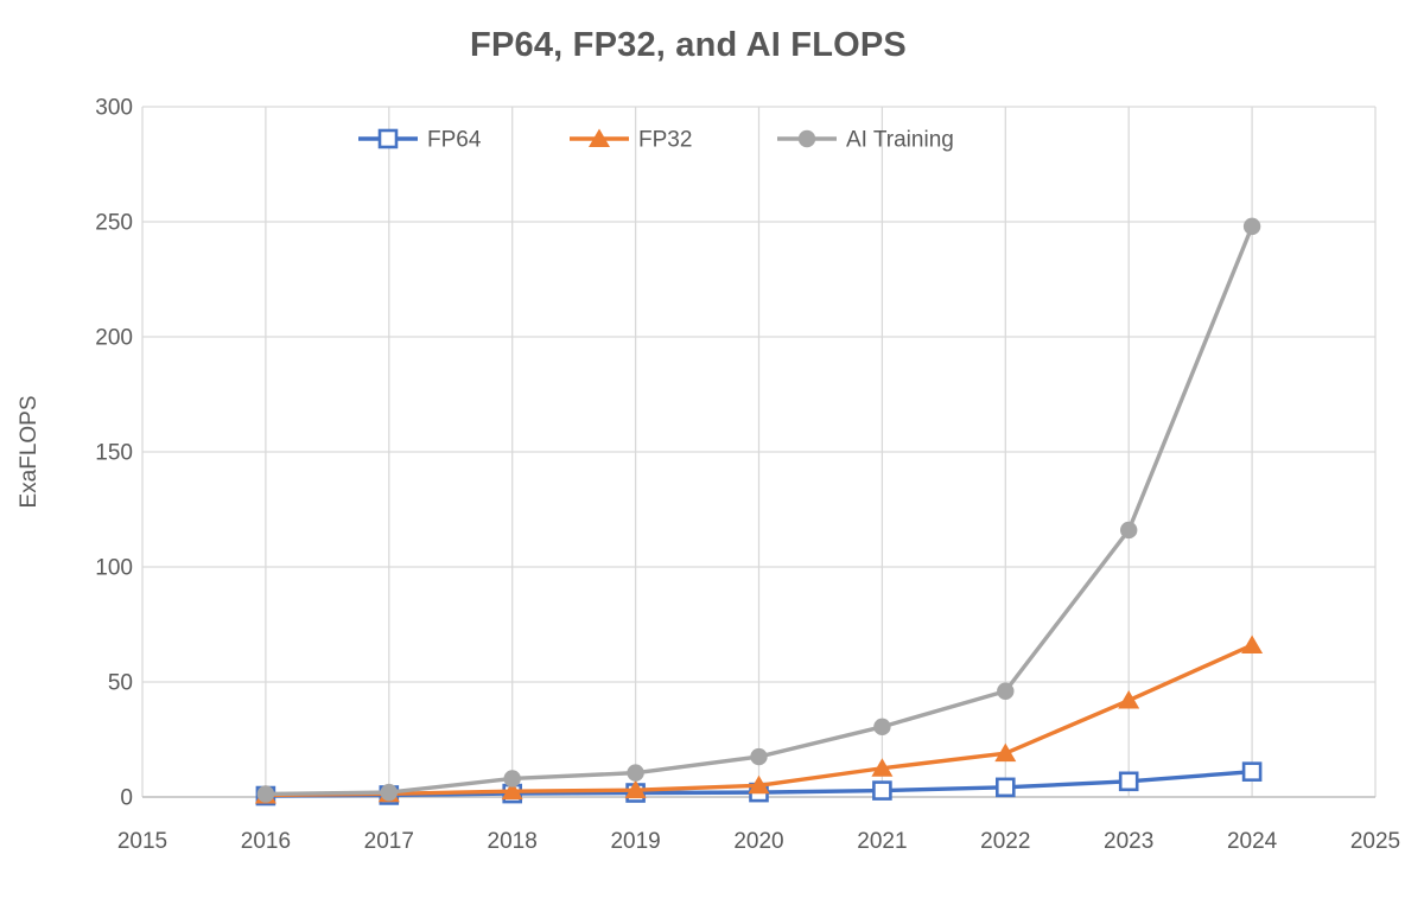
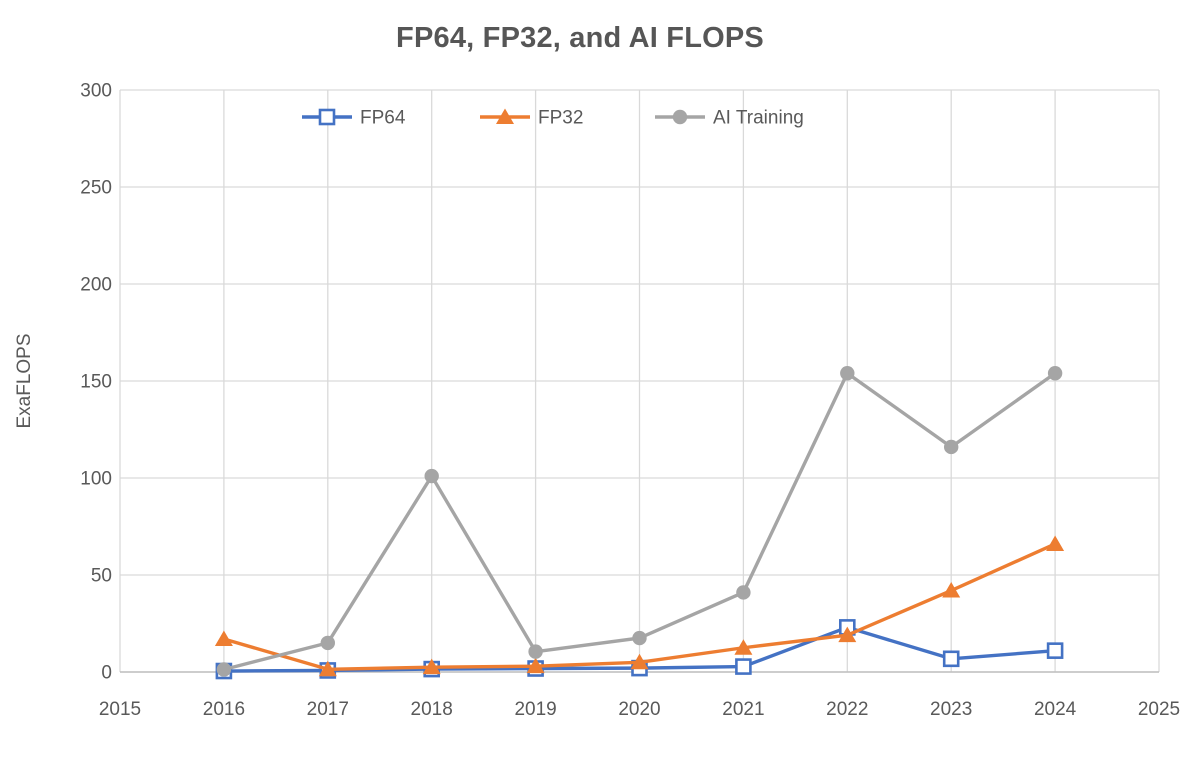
FP32/2016: 1 -> 17
AI Training/2017: 2 -> 15
AI Training/2018: 8 -> 101
AI Training/2021: 30 -> 41
FP64/2022: 4 -> 23
AI Training/2022: 46 -> 154
AI Training/2024: 248 -> 154
